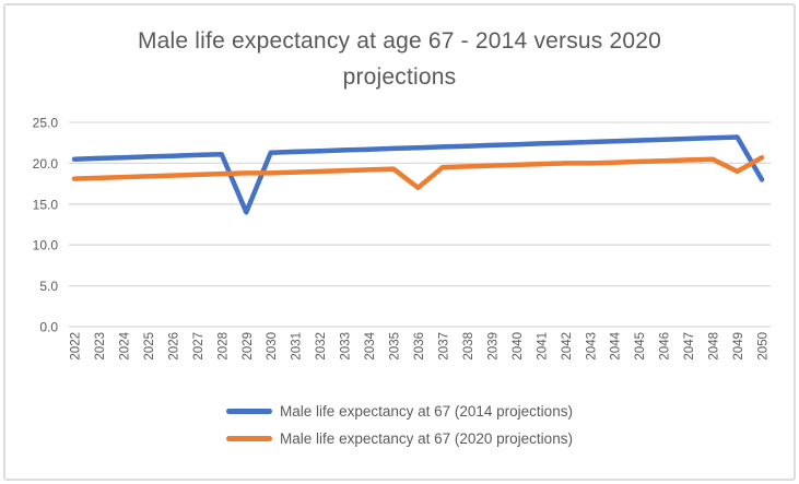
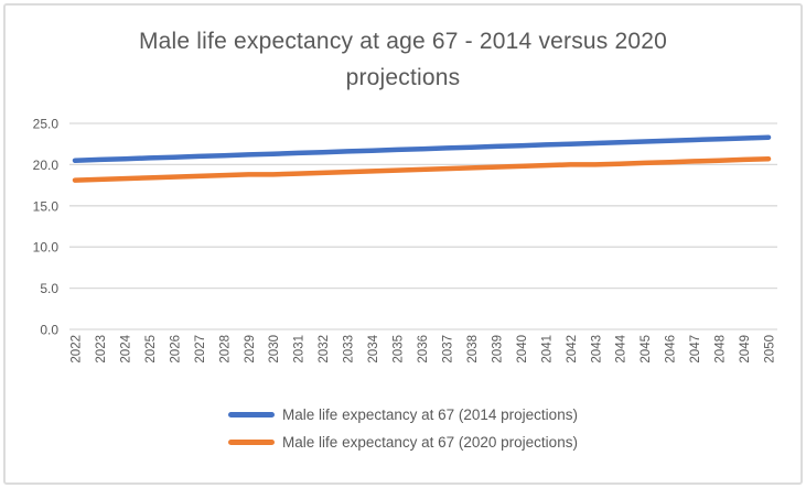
Male life expectancy at 67 (2014 projections)/2029: 14 -> 21
Male life expectancy at 67 (2020 projections)/2036: 17 -> 19
Male life expectancy at 67 (2020 projections)/2049: 19 -> 21
Male life expectancy at 67 (2014 projections)/2050: 18 -> 23
